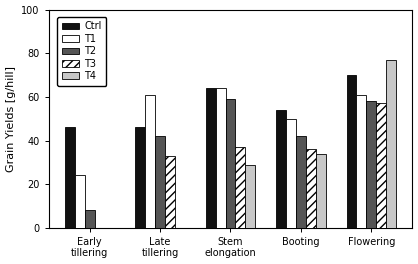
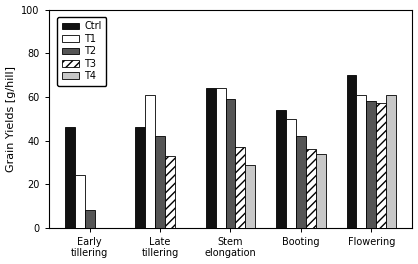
T4/Flowering: 77 -> 61
